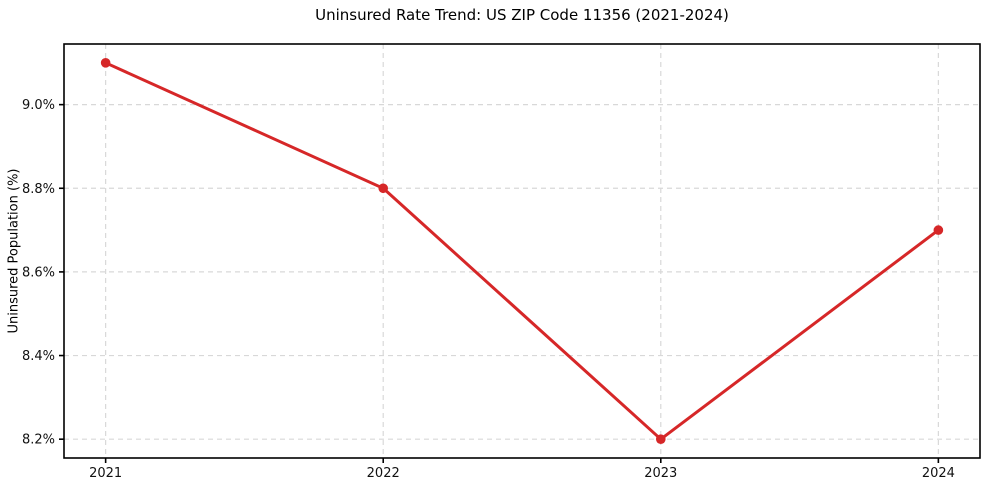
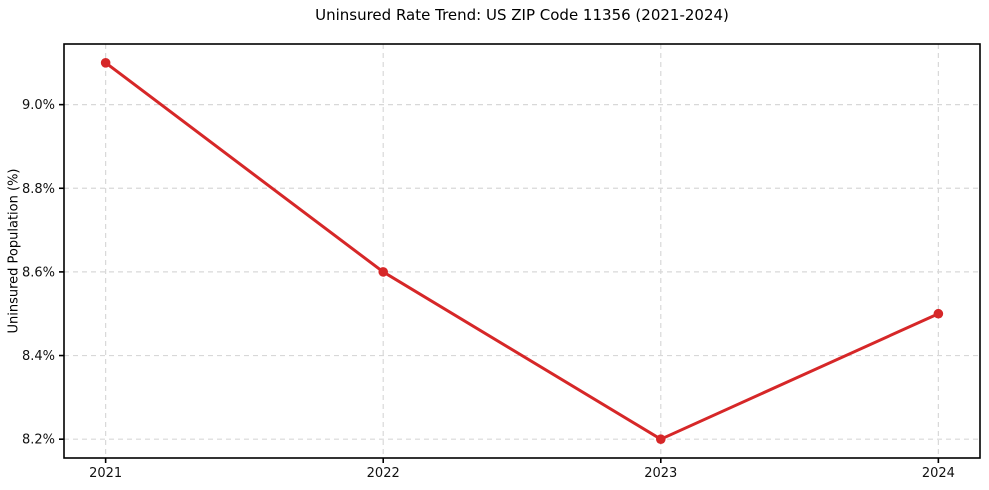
2022: 8.8% -> 8.6%
2024: 8.7% -> 8.5%
